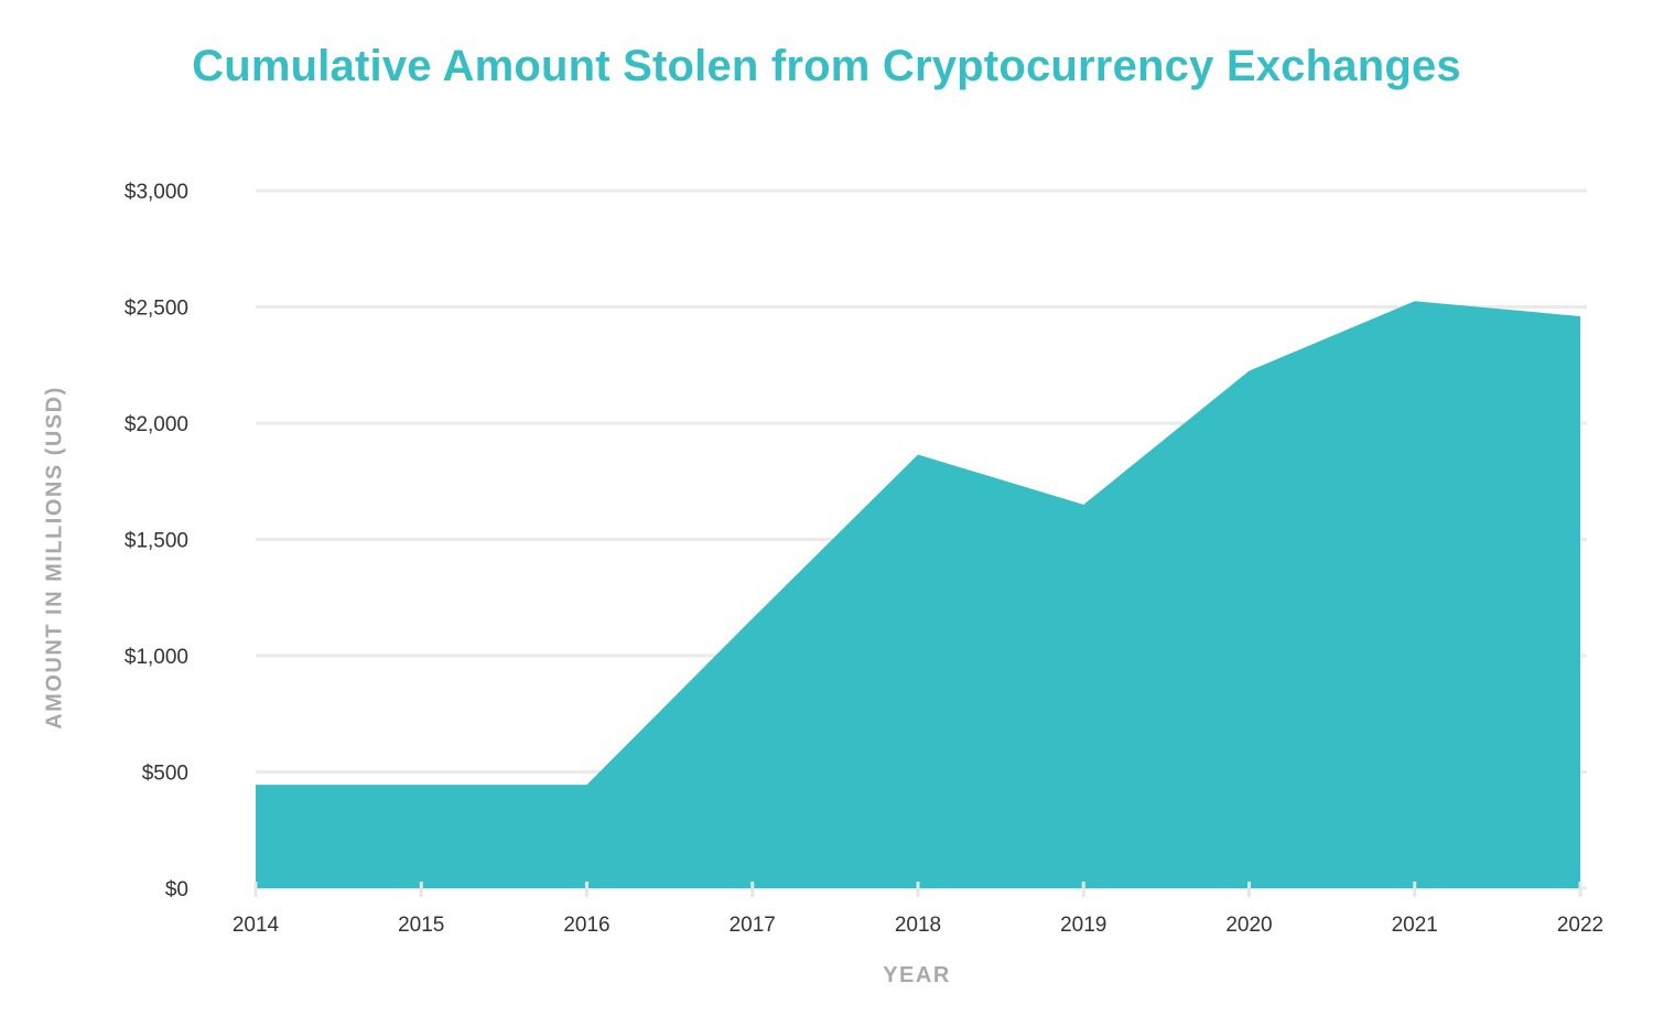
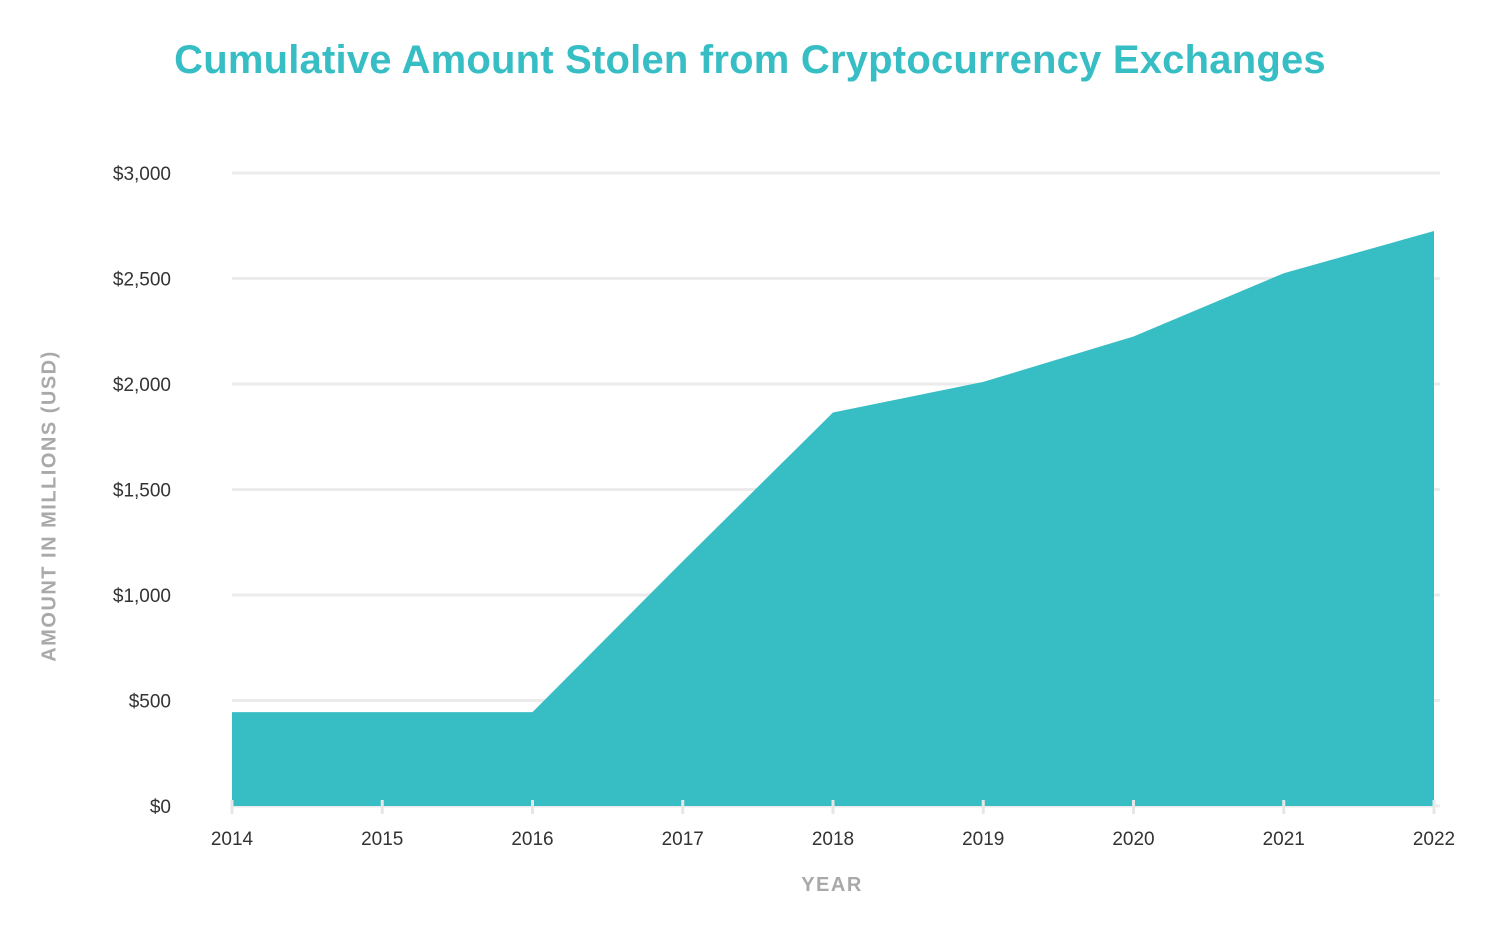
2019: $1650 -> $2010
2022: $2460 -> $2720
